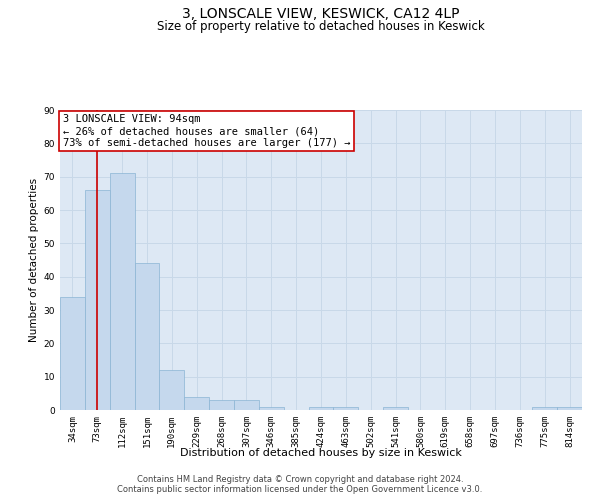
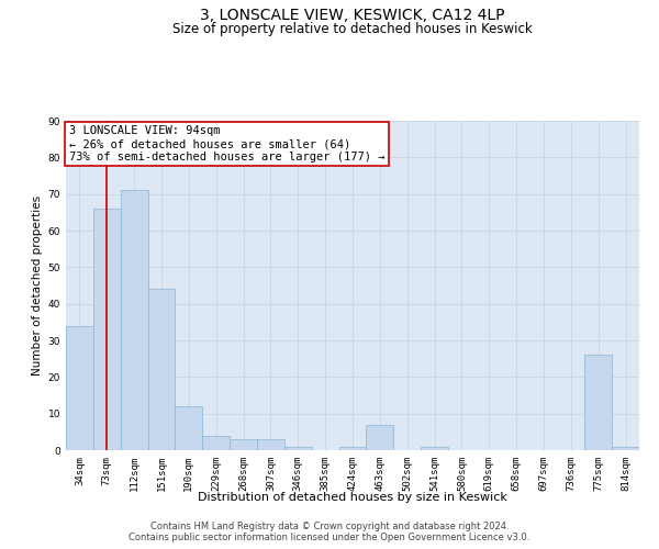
463sqm: 1 -> 7
775sqm: 1 -> 26
